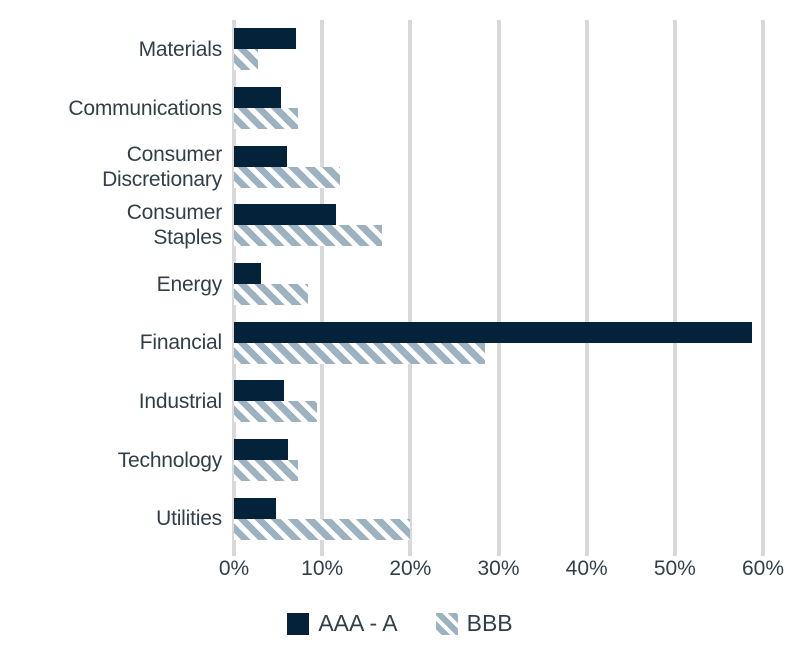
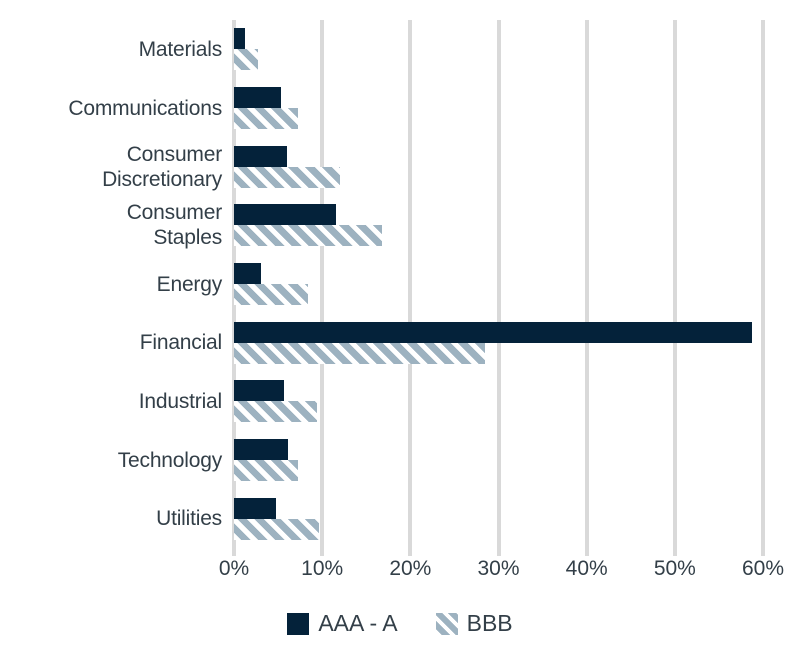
AAA - A/Materials: 7% -> 1%
BBB/Utilities: 20% -> 10%
